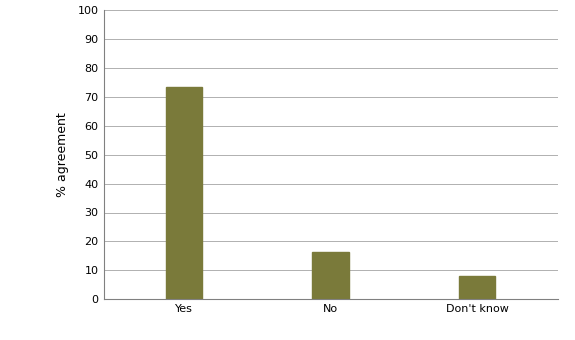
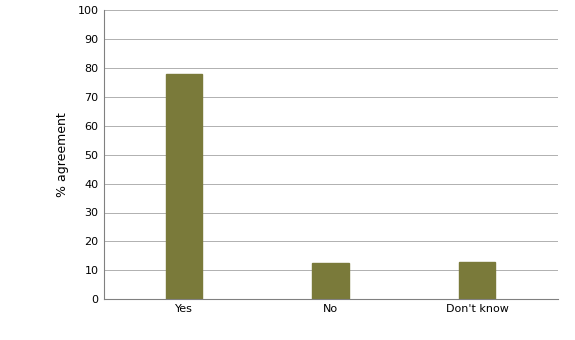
Yes: 73.5 -> 78.0
No: 16.5 -> 12.5
Don't know: 8.0 -> 13.0
